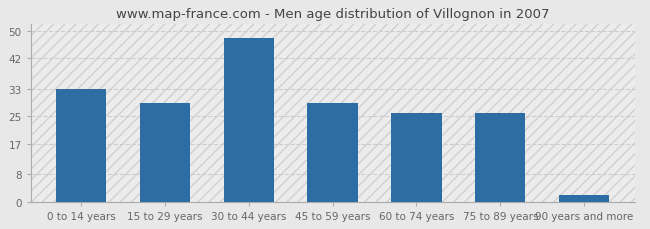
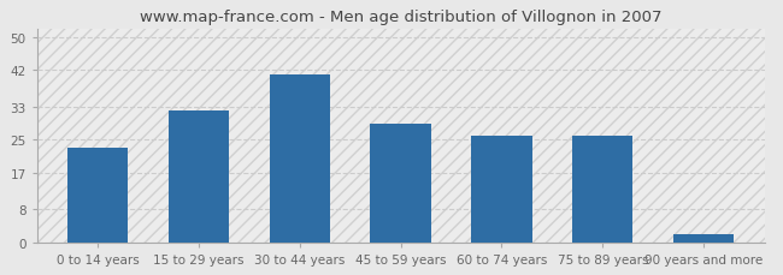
0 to 14 years: 33 -> 23
15 to 29 years: 29 -> 32
30 to 44 years: 48 -> 41
